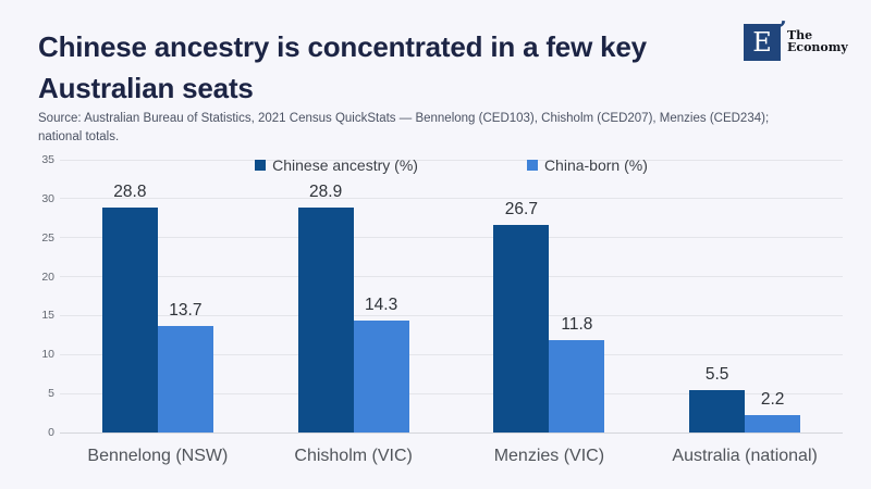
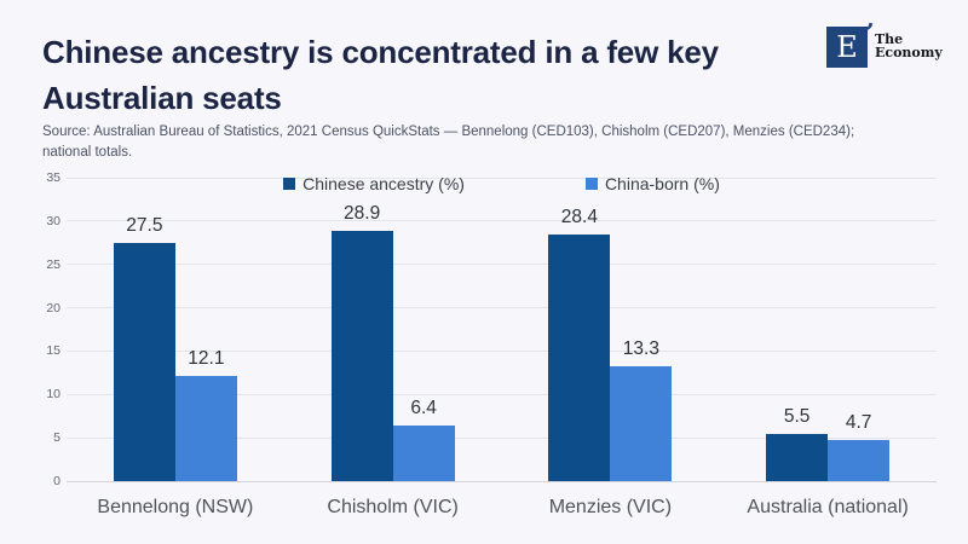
Chinese ancestry (%)/Bennelong (NSW): 28.8 -> 27.5
China-born (%)/Bennelong (NSW): 13.7 -> 12.1
China-born (%)/Chisholm (VIC): 14.3 -> 6.4
Chinese ancestry (%)/Menzies (VIC): 26.7 -> 28.4
China-born (%)/Menzies (VIC): 11.8 -> 13.3
China-born (%)/Australia (national): 2.2 -> 4.7
